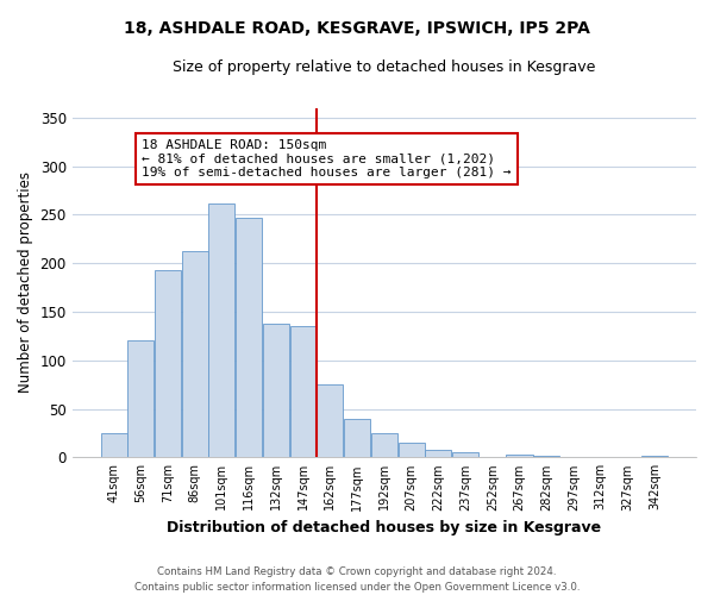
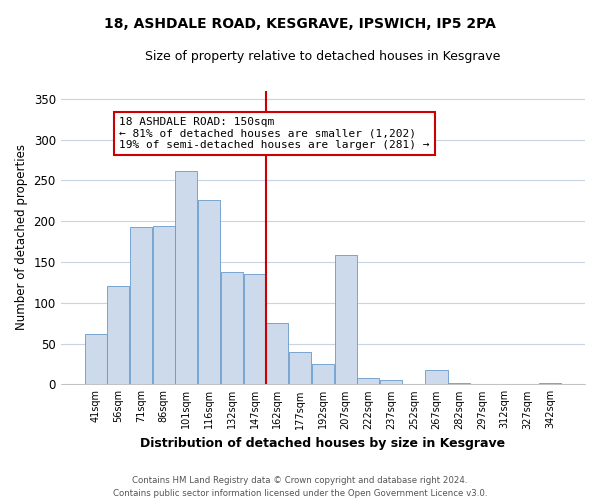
41sqm: 25 -> 62
86sqm: 213 -> 194
116sqm: 247 -> 226
207sqm: 15 -> 158
267sqm: 3 -> 18
